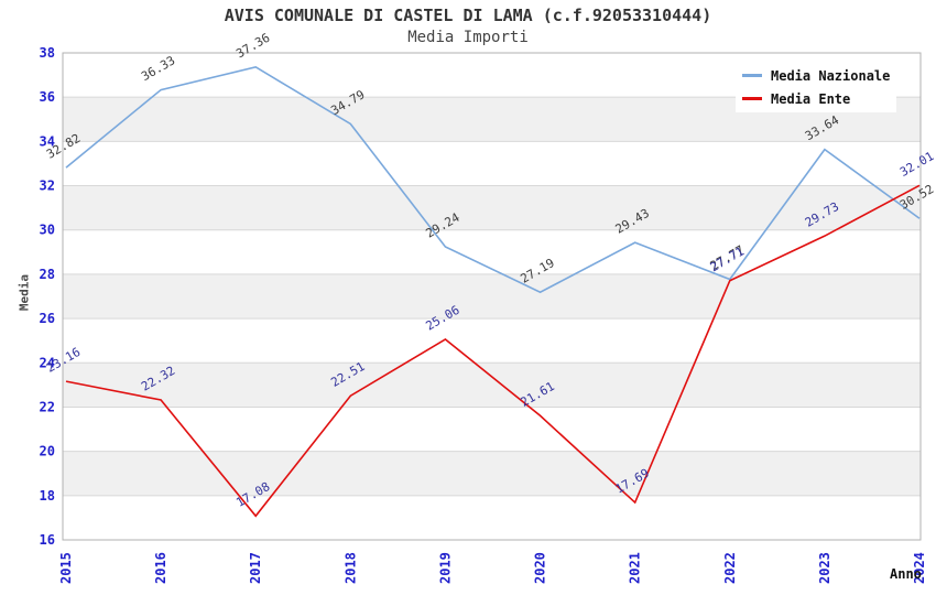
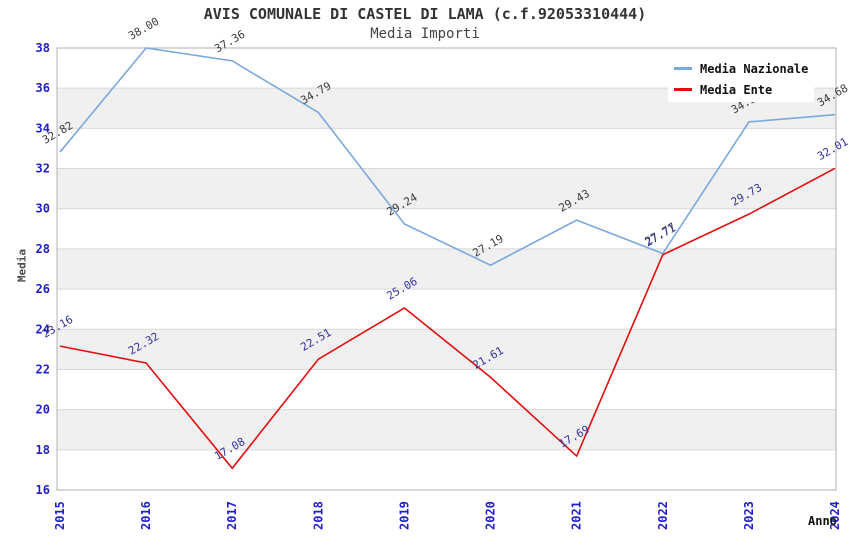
Media Nazionale/2016: 36.33 -> 38.00
Media Nazionale/2023: 33.64 -> 34.32
Media Nazionale/2024: 30.52 -> 34.68
